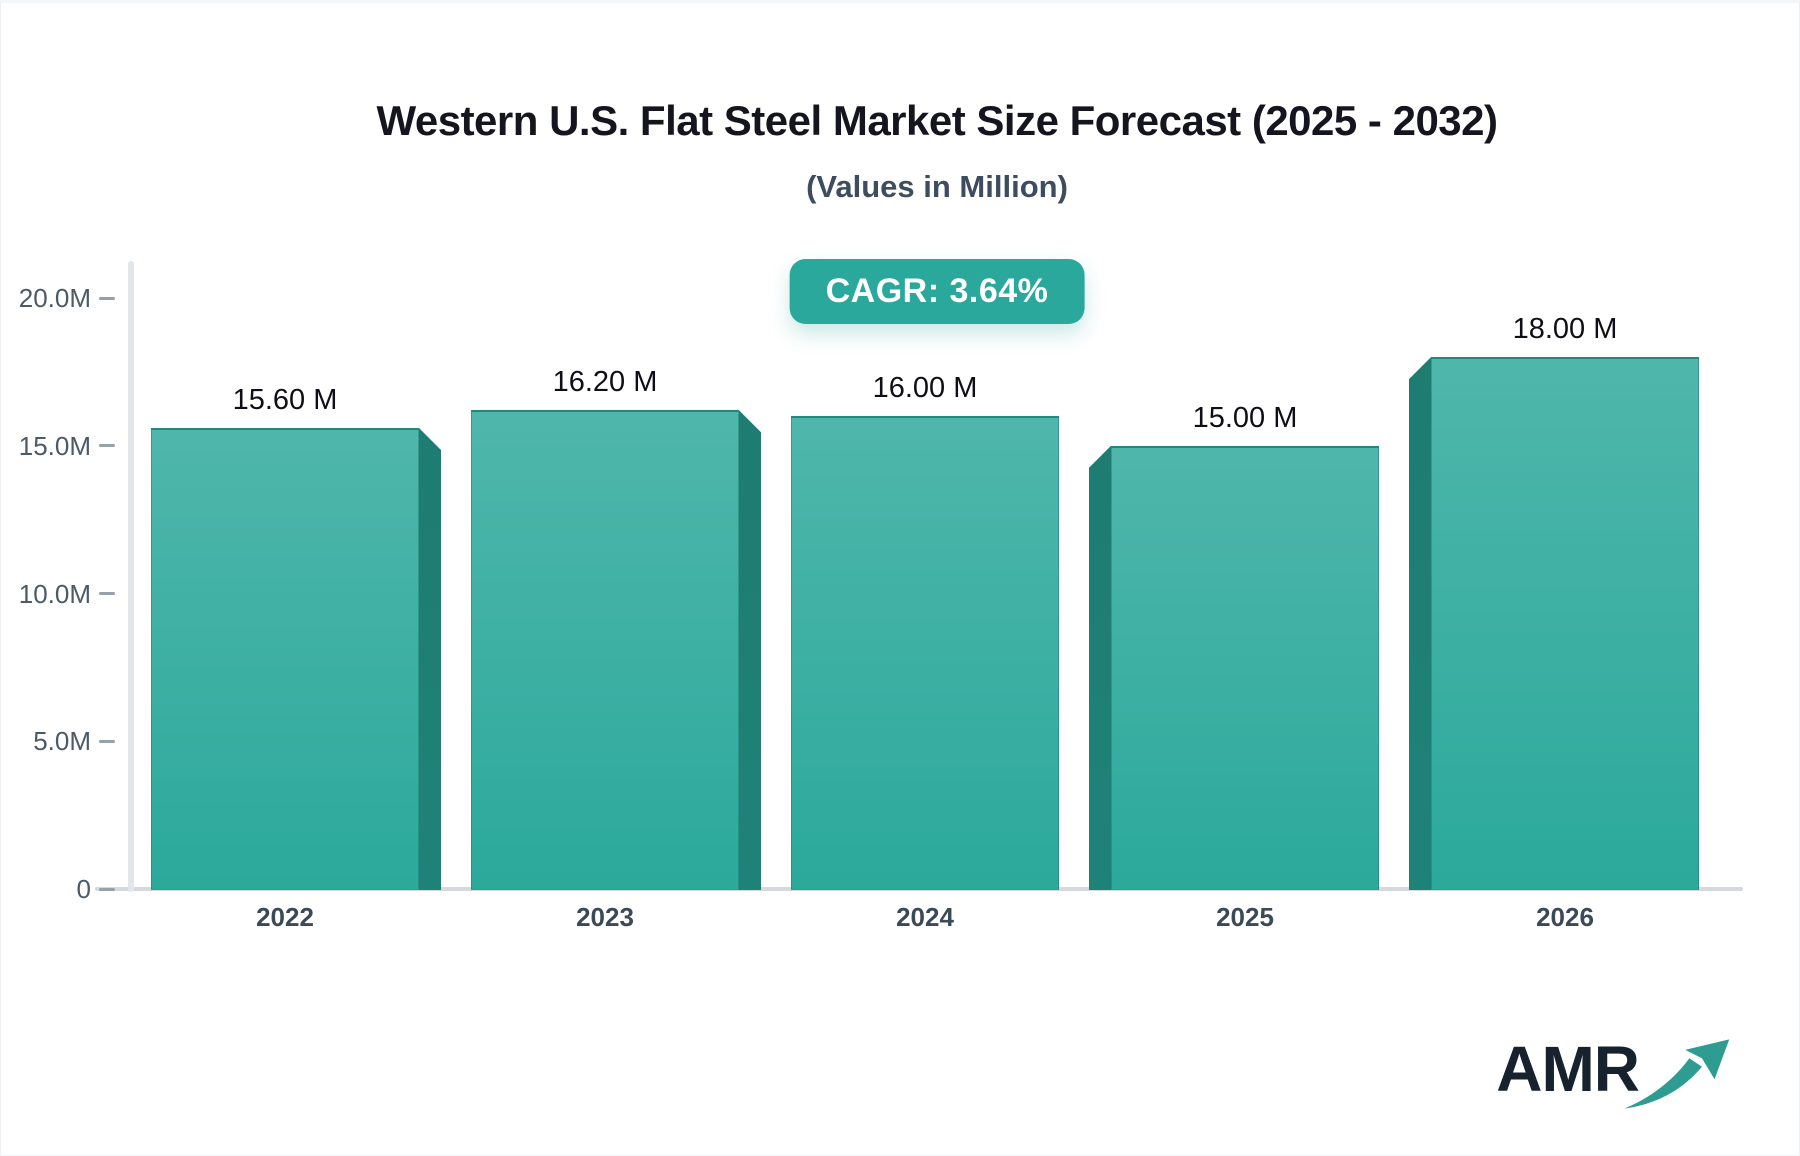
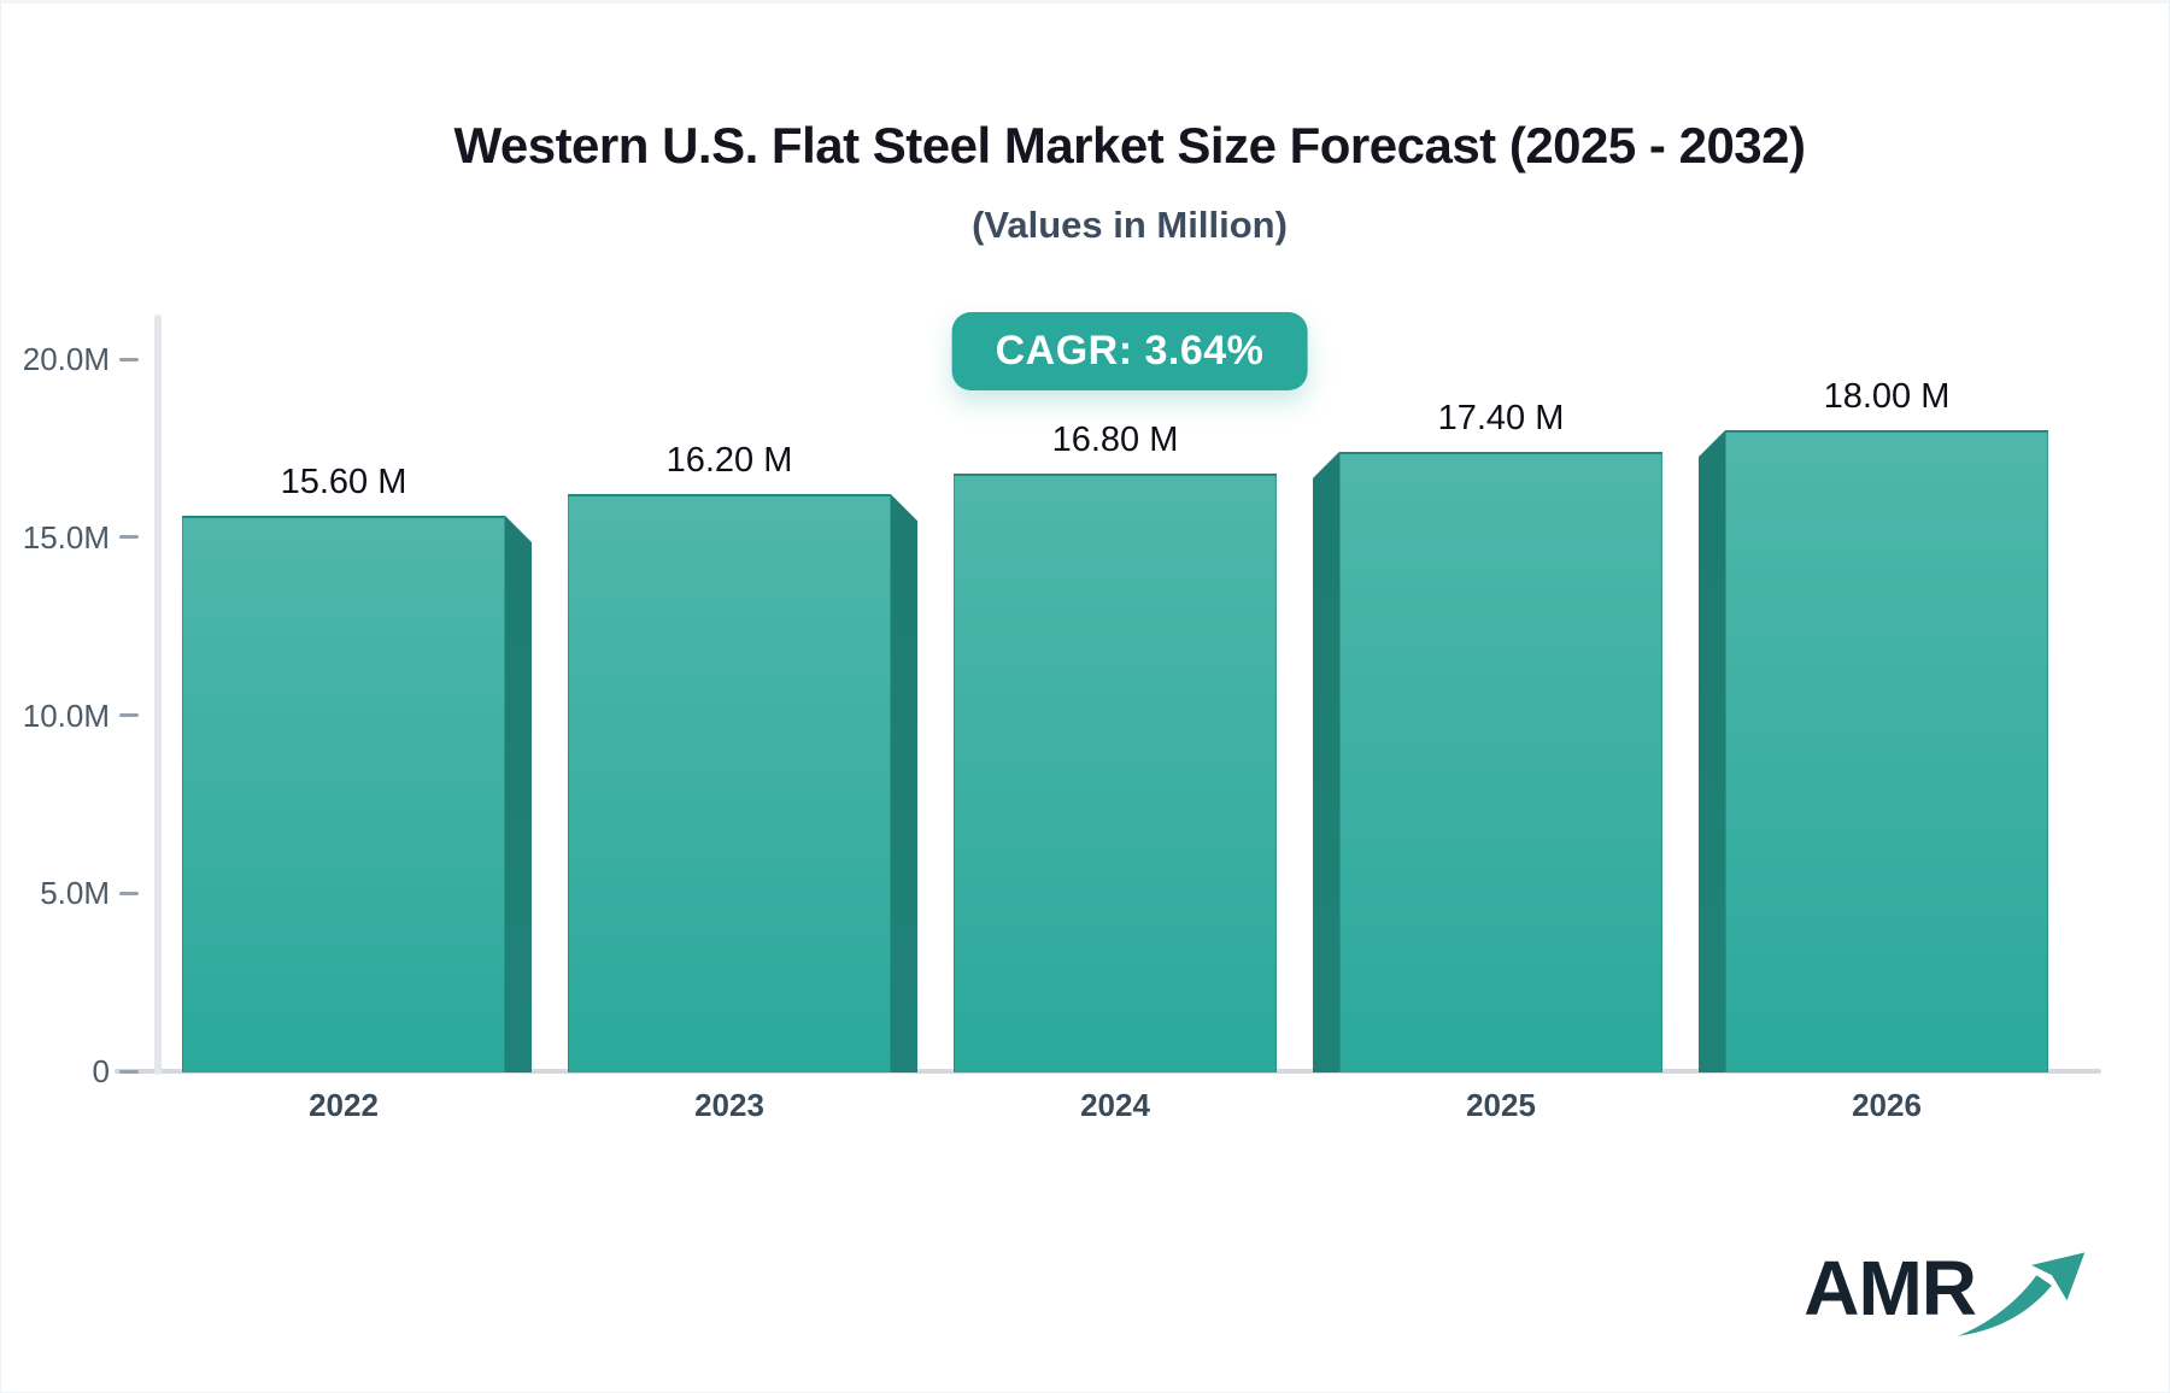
2024: 16.00 -> 16.80
2025: 15.00 -> 17.40
